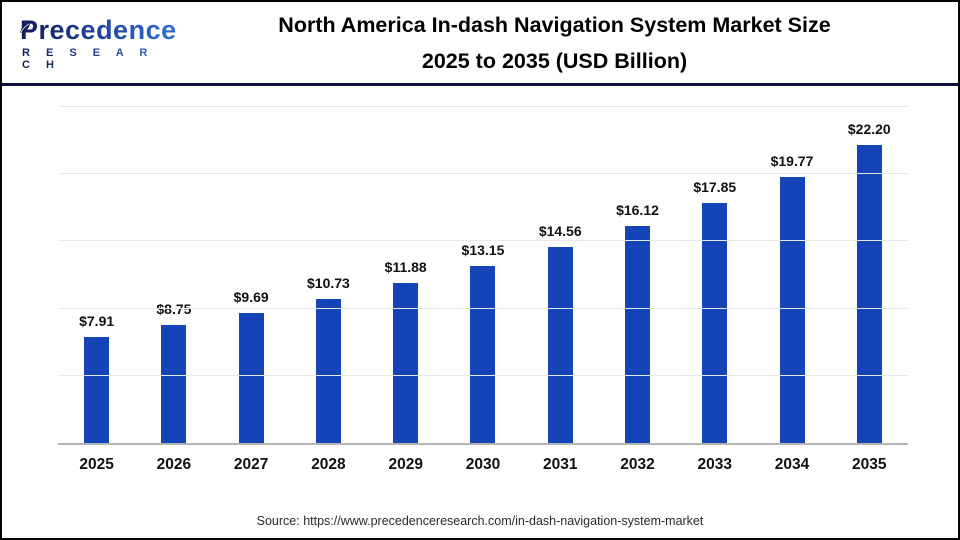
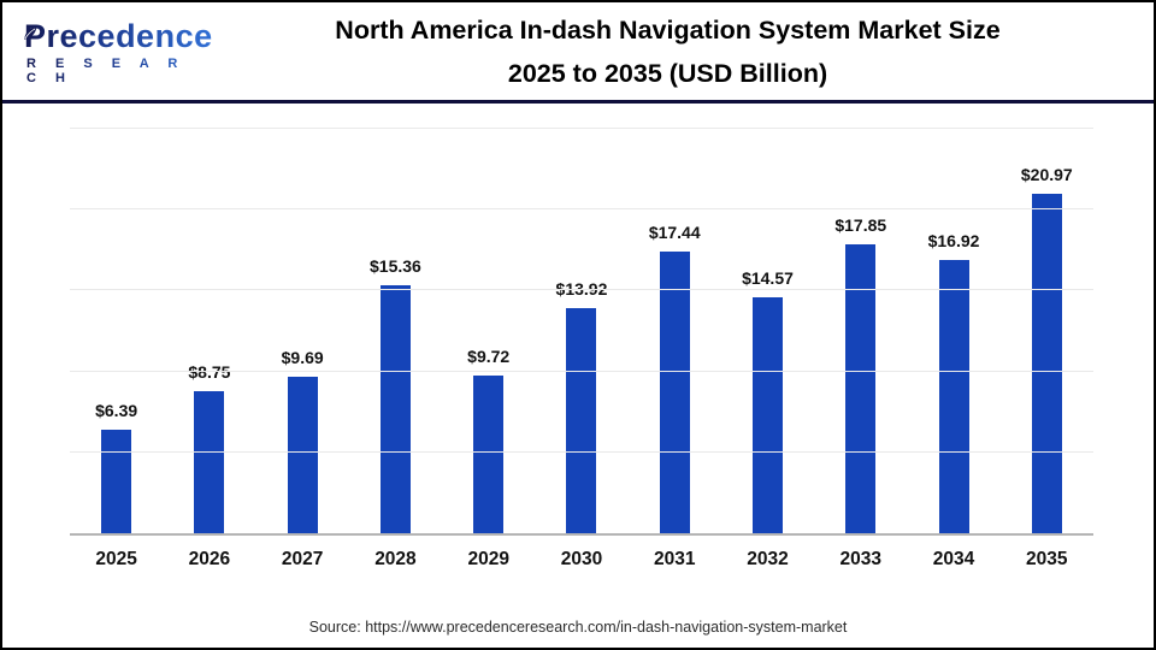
2025: $7.91 -> $6.39
2028: $10.73 -> $15.36
2029: $11.88 -> $9.72
2030: $13.15 -> $13.92
2031: $14.56 -> $17.44
2032: $16.12 -> $14.57
2034: $19.77 -> $16.92
2035: $22.20 -> $20.97
